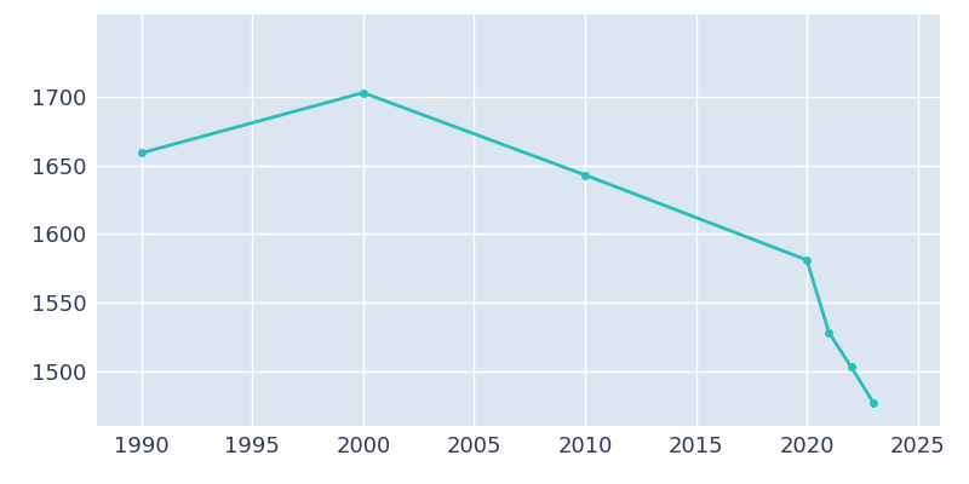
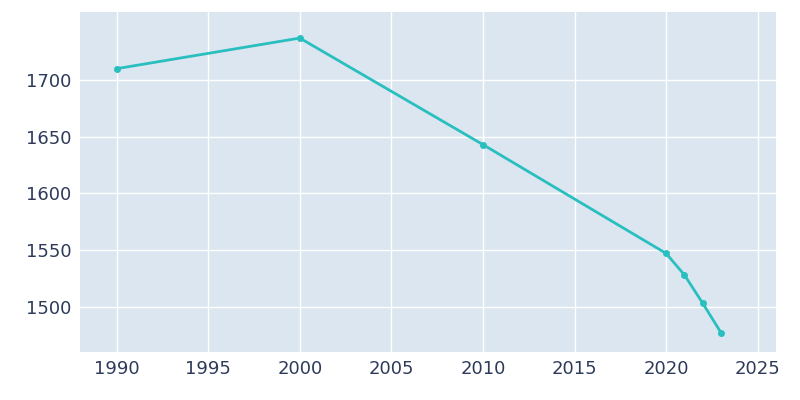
1990: 1659 -> 1710
2000: 1703 -> 1737
2020: 1581 -> 1547
